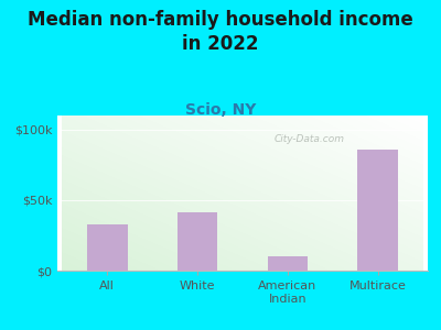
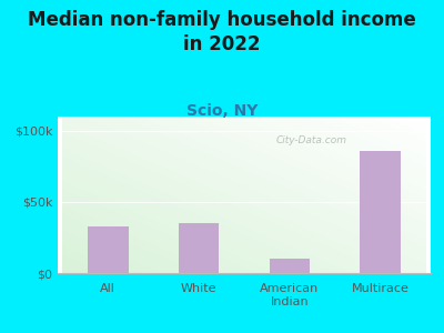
White: $41k -> $35k
